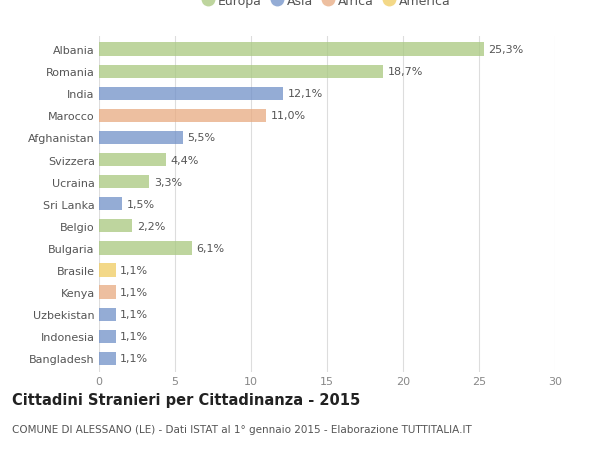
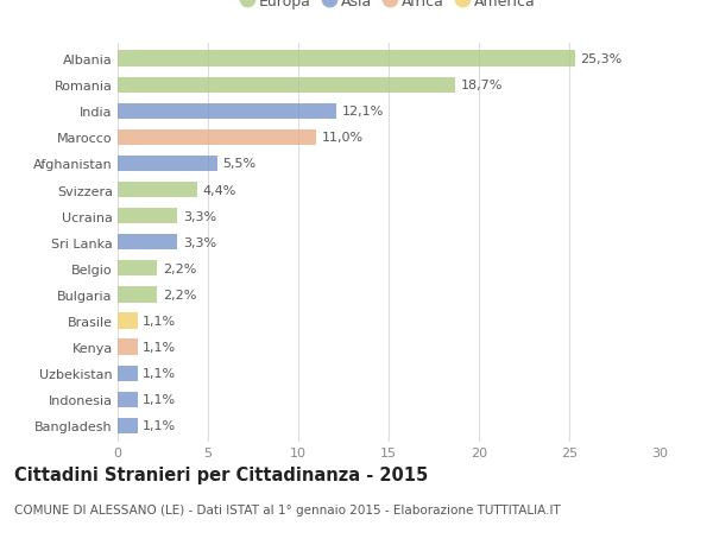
Sri Lanka: 1,5% -> 3,3%
Bulgaria: 6,1% -> 2,2%
